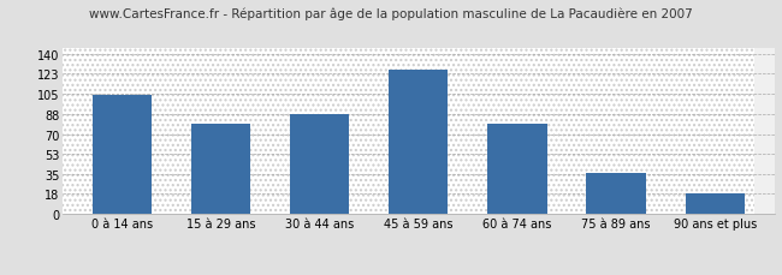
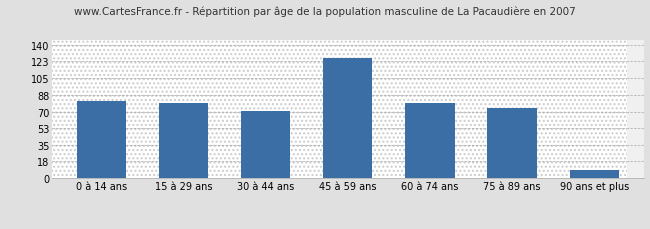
0 à 14 ans: 104 -> 81
30 à 44 ans: 88 -> 71
75 à 89 ans: 36 -> 74
90 ans et plus: 18 -> 9
